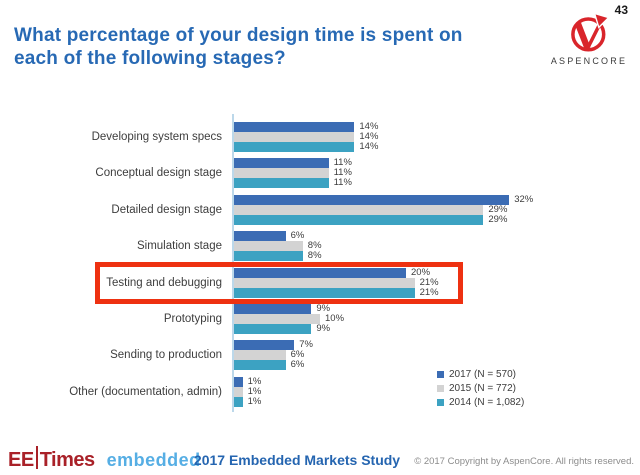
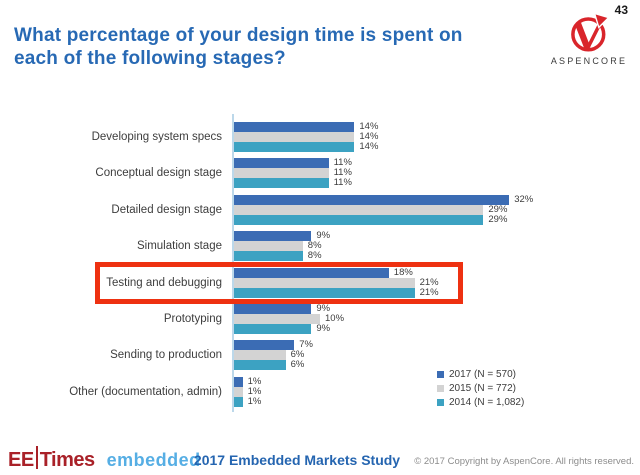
2017 (N = 570)/Simulation stage: 6% -> 9%
2017 (N = 570)/Testing and debugging: 20% -> 18%
